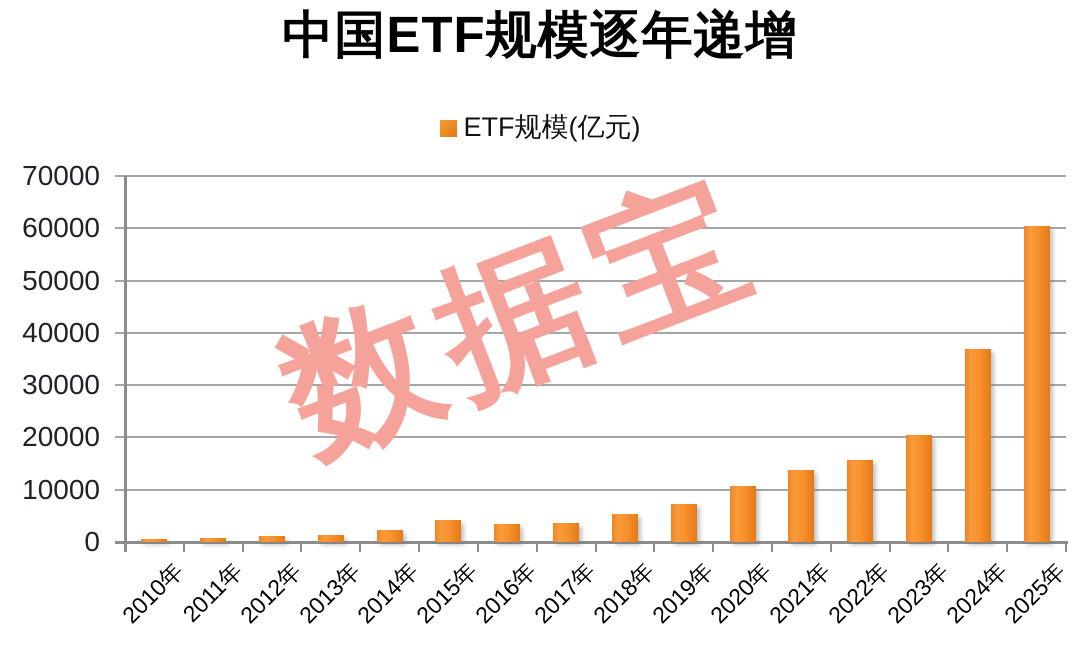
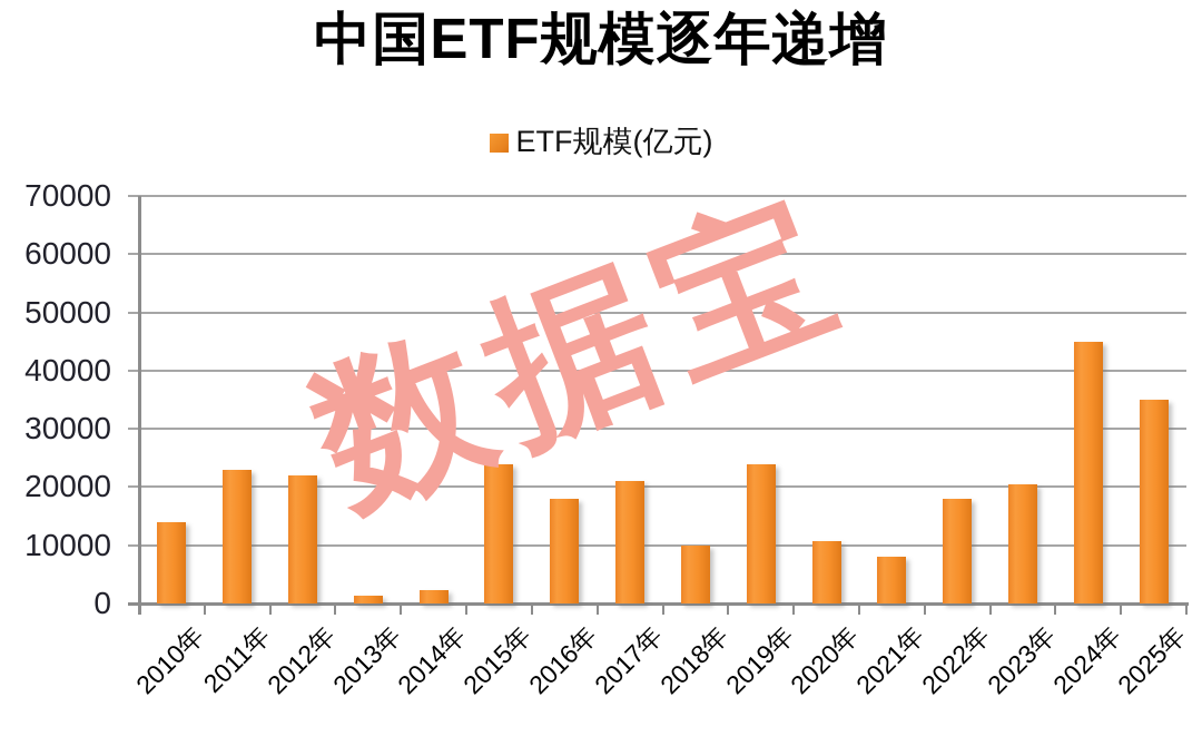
2010年: 1000 -> 14000
2011年: 1000 -> 23000
2012年: 1000 -> 22000
2015年: 4000 -> 24000
2016年: 3000 -> 18000
2017年: 4000 -> 21000
2018年: 5000 -> 10000
2019年: 7000 -> 24000
2021年: 14000 -> 8000
2022年: 16000 -> 18000
2024年: 37000 -> 45000
2025年: 60000 -> 35000
